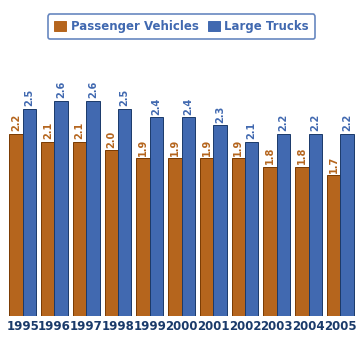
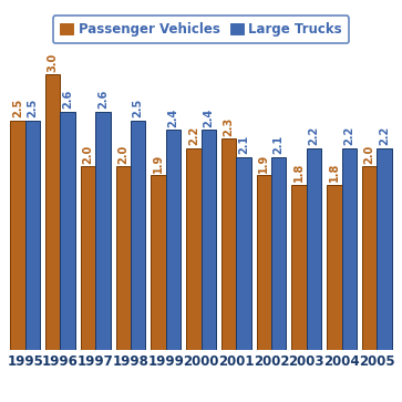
Passenger Vehicles/1995: 2.2 -> 2.5
Passenger Vehicles/1996: 2.1 -> 3.0
Passenger Vehicles/1997: 2.1 -> 2.0
Passenger Vehicles/2000: 1.9 -> 2.2
Passenger Vehicles/2001: 1.9 -> 2.3
Large Trucks/2001: 2.3 -> 2.1
Passenger Vehicles/2005: 1.7 -> 2.0
